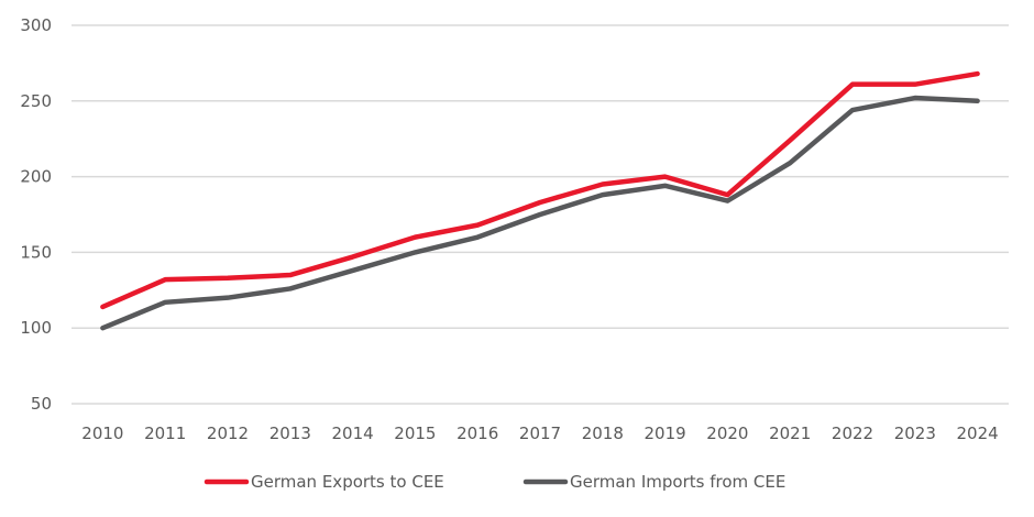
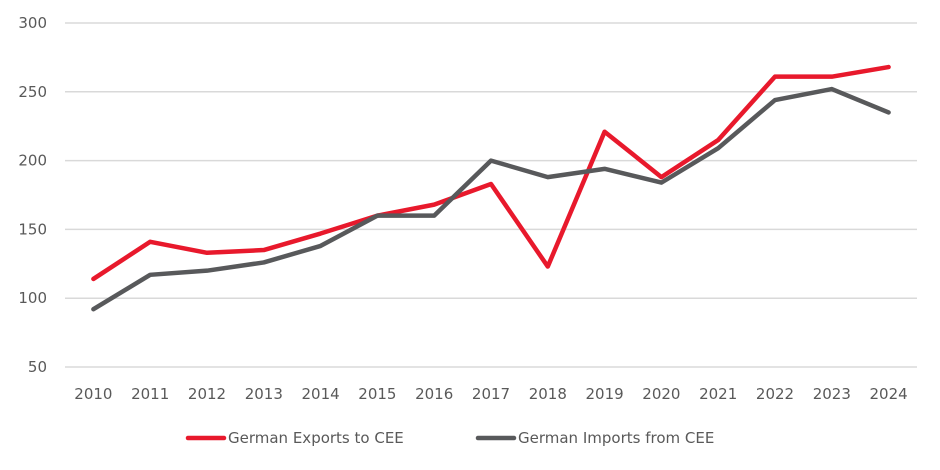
German Imports from CEE/2010: 100 -> 92
German Exports to CEE/2011: 132 -> 141
German Imports from CEE/2015: 150 -> 160
German Imports from CEE/2017: 175 -> 200
German Exports to CEE/2018: 195 -> 123
German Exports to CEE/2019: 200 -> 221
German Exports to CEE/2021: 224 -> 215
German Imports from CEE/2024: 250 -> 235
